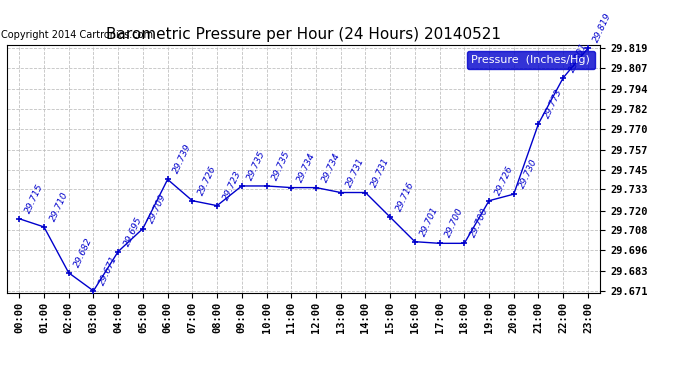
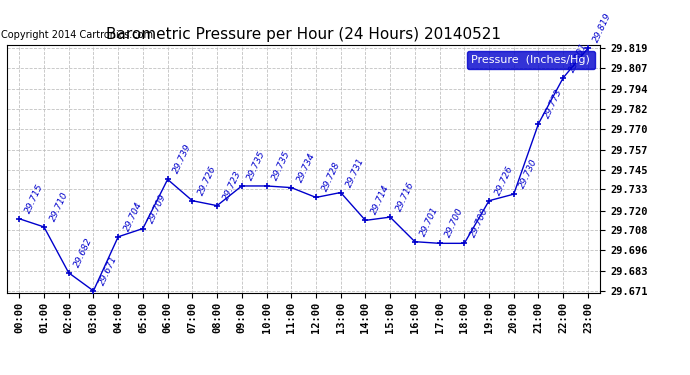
04:00: 29.695 -> 29.704
12:00: 29.734 -> 29.728
14:00: 29.731 -> 29.714
